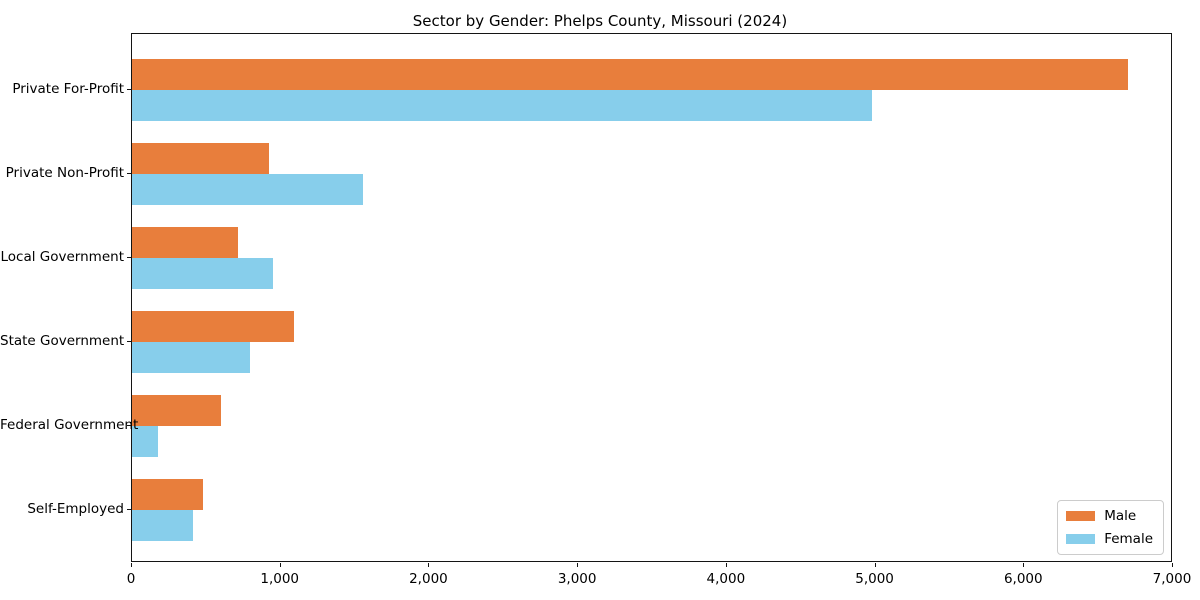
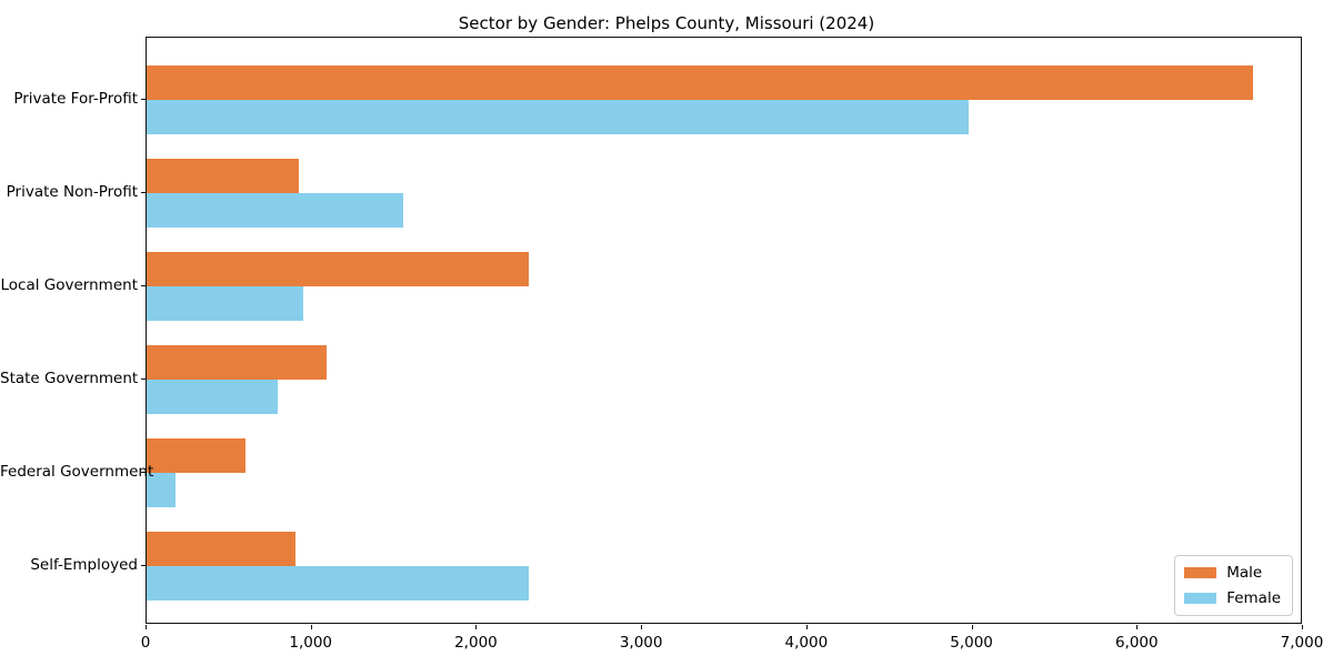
Male/Local Government: 720 -> 2310
Male/Self-Employed: 480 -> 900
Female/Self-Employed: 410 -> 2310
